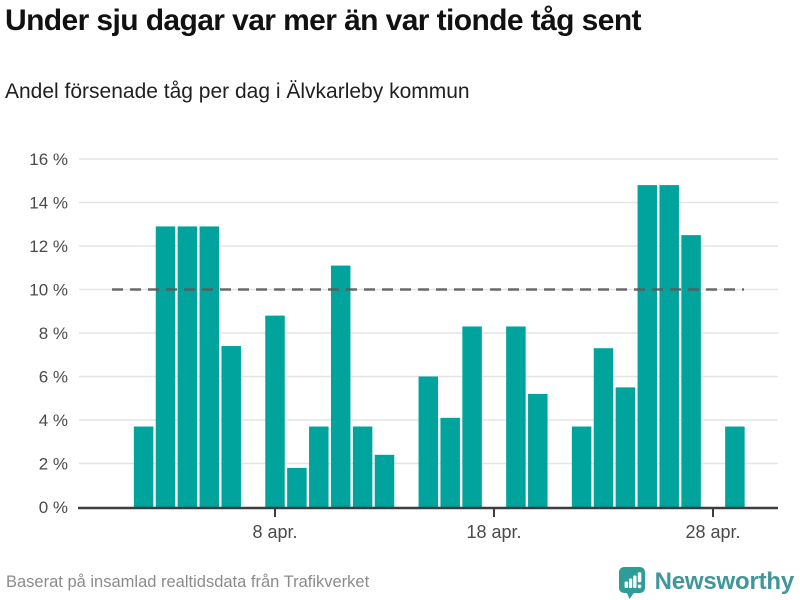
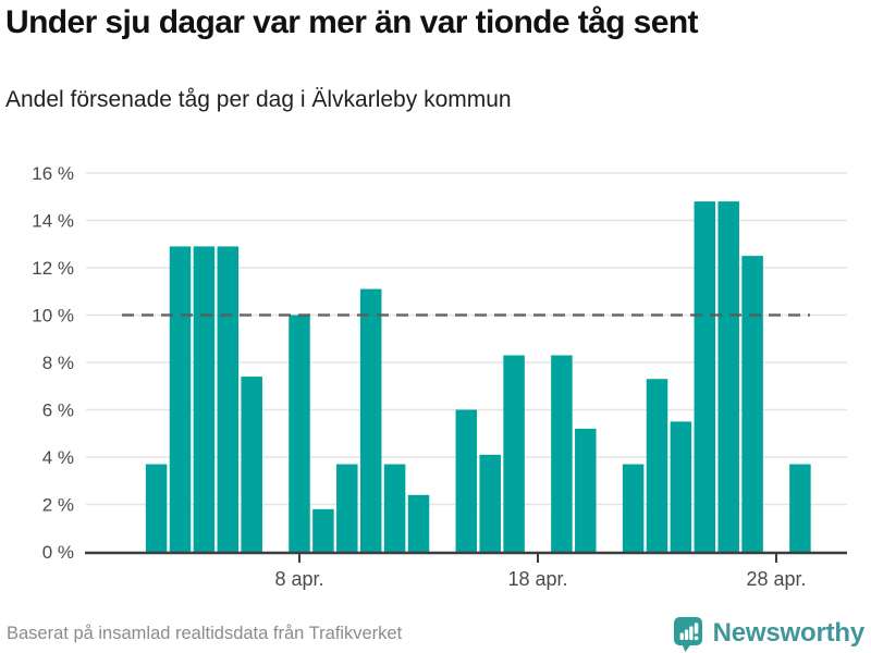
8 apr.: 8.8% -> 10.0%
